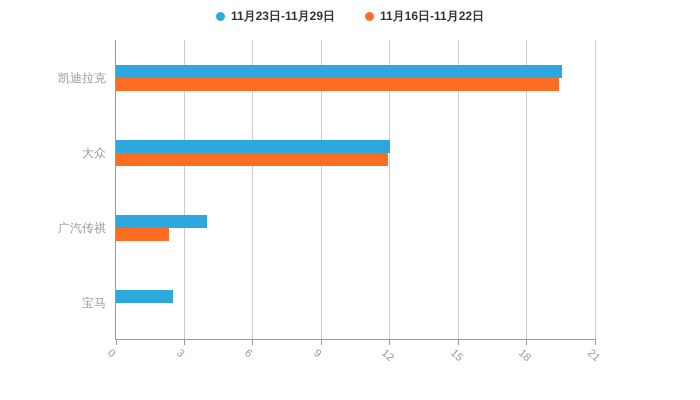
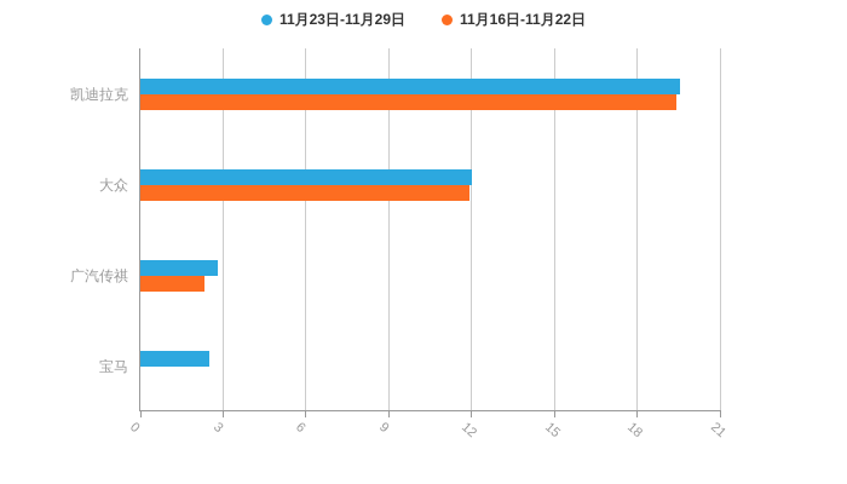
11月23日-11月29日/广汽传祺: 4.0 -> 2.8
